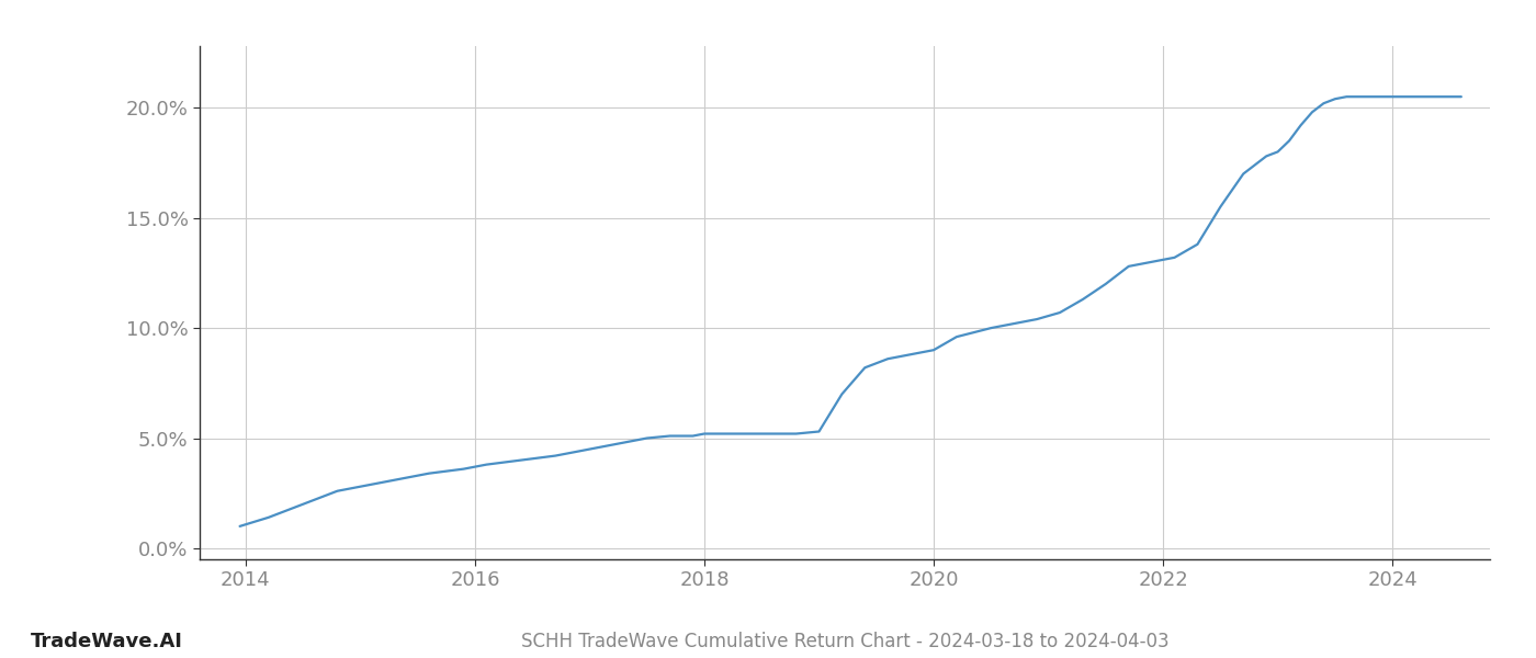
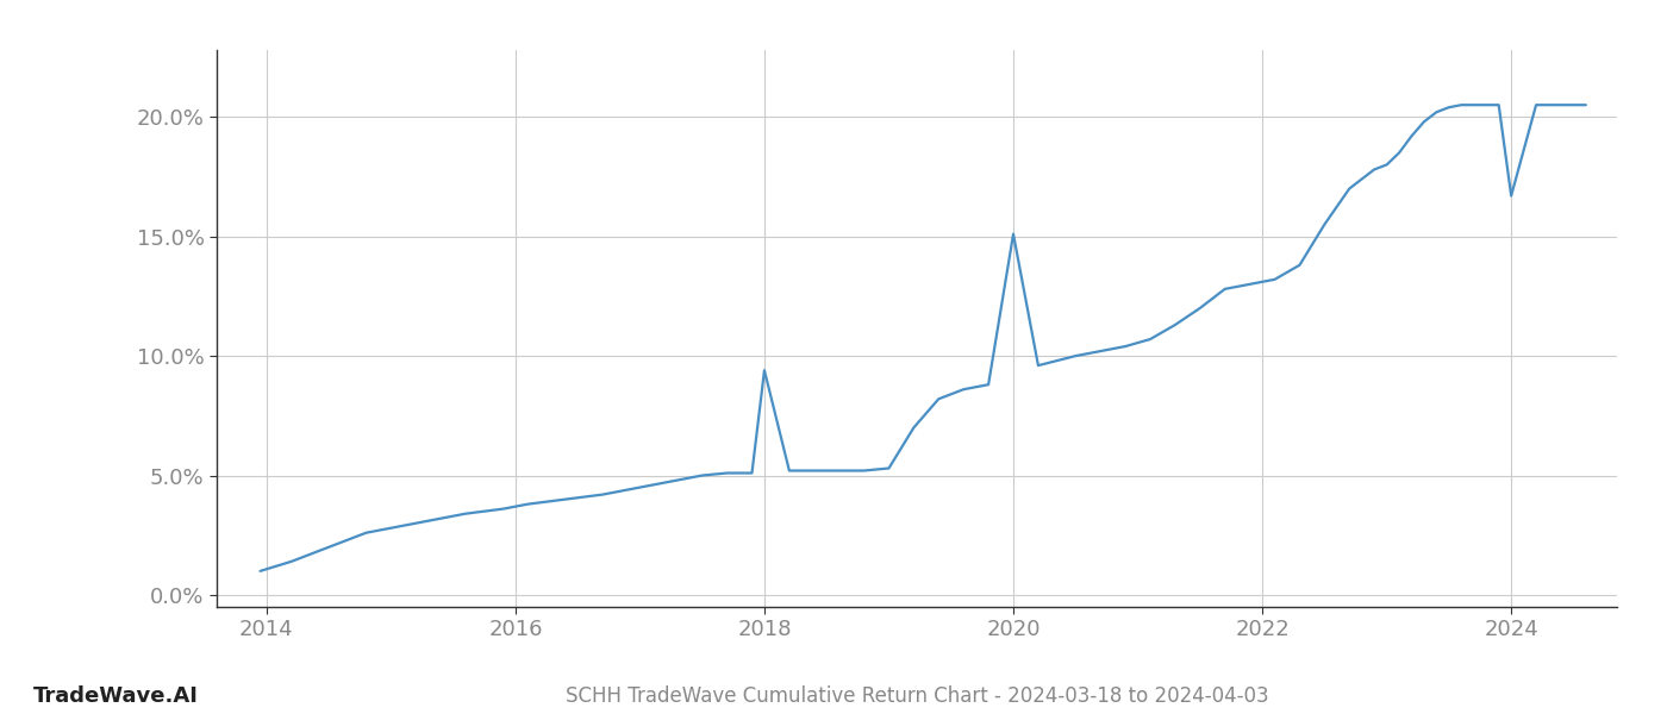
2018: 5.2% -> 9.4%
2020: 9.0% -> 15.1%
2024: 20.5% -> 16.7%
